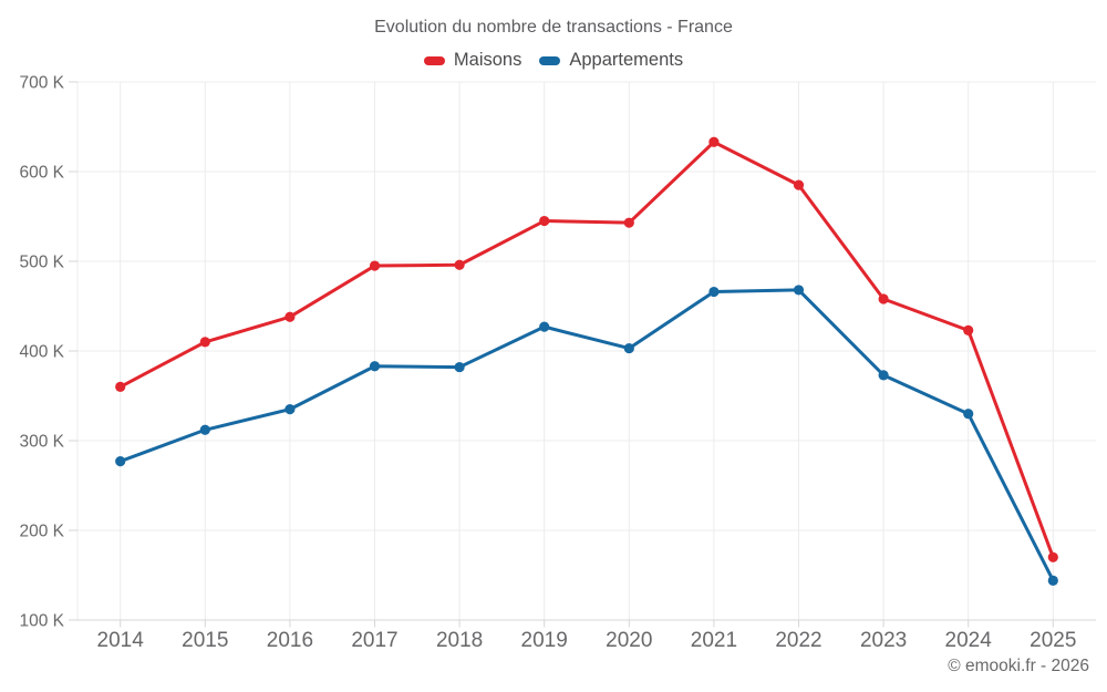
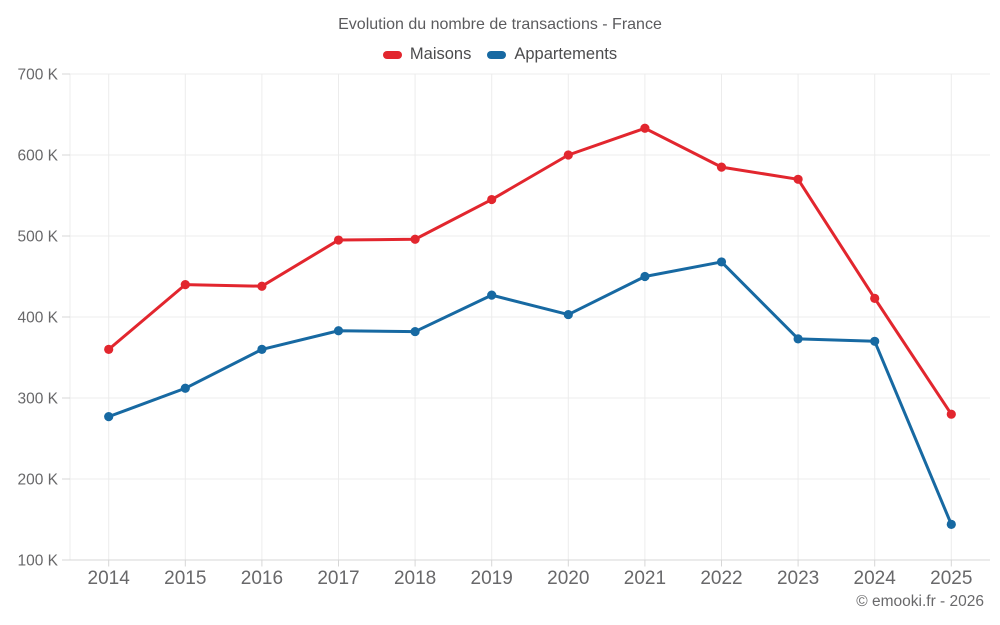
Maisons/2015: 410K -> 440K
Appartements/2016: 340K -> 360K
Maisons/2020: 540K -> 600K
Appartements/2021: 470K -> 450K
Maisons/2023: 460K -> 570K
Appartements/2024: 330K -> 370K
Maisons/2025: 170K -> 280K
